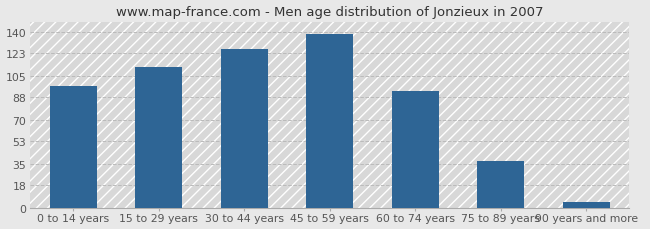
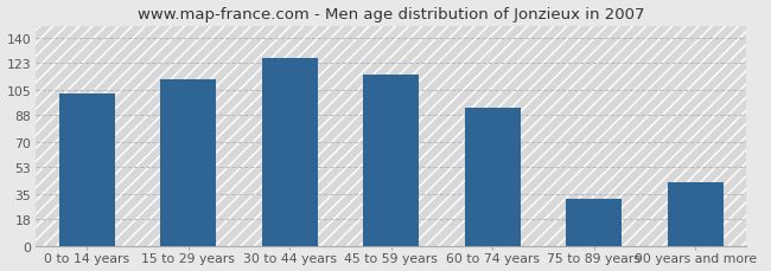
0 to 14 years: 97 -> 102
45 to 59 years: 138 -> 115
75 to 89 years: 37 -> 32
90 years and more: 5 -> 43
